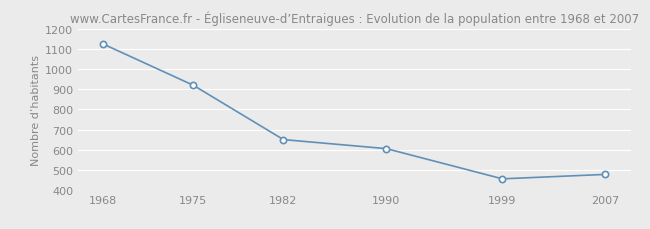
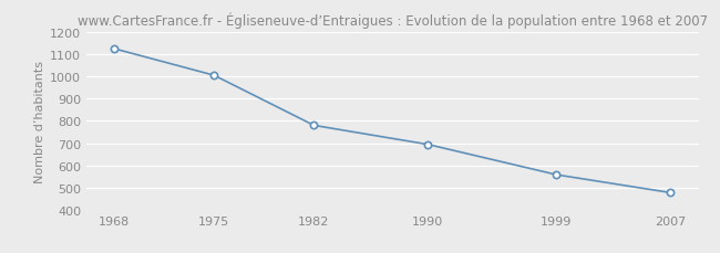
1975: 920 -> 1005
1982: 650 -> 780
1990: 605 -> 694
1999: 455 -> 558
